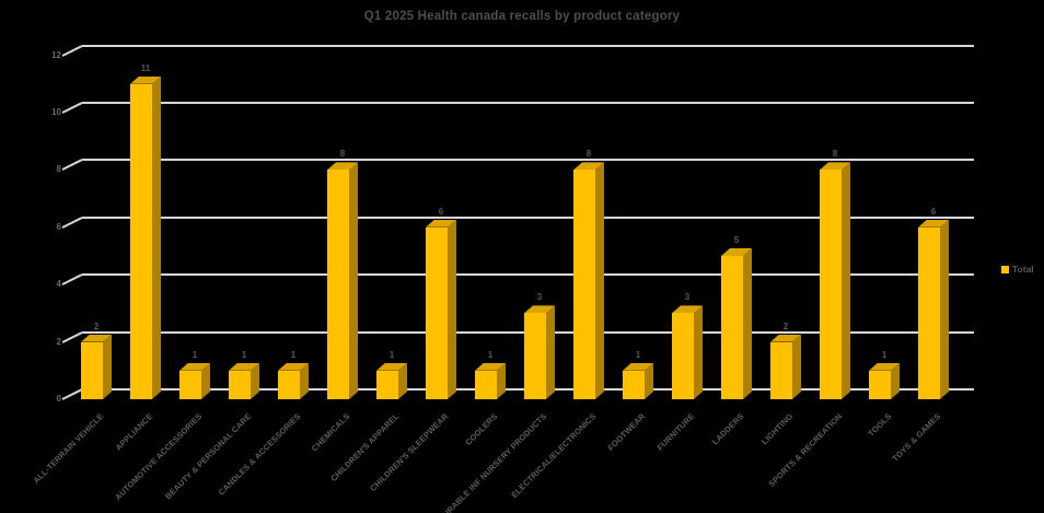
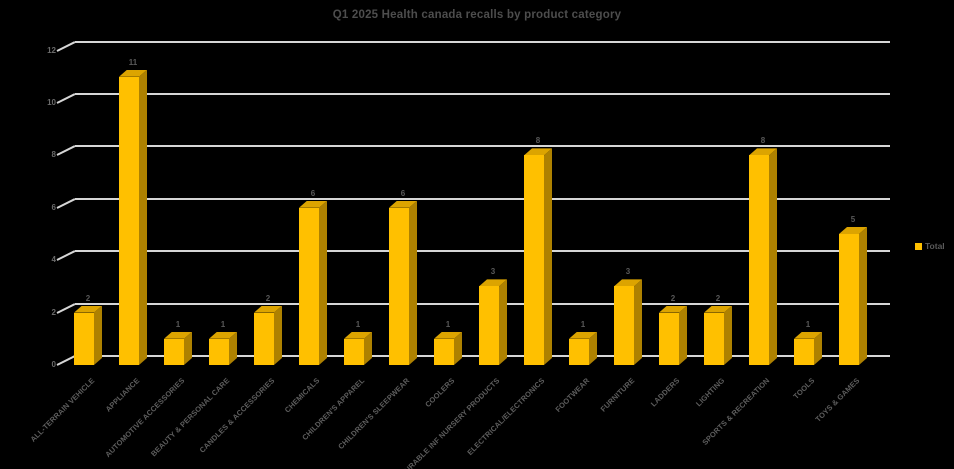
CANDLES & ACCESSORIES: 1 -> 2
CHEMICALS: 8 -> 6
LADDERS: 5 -> 2
TOYS & GAMES: 6 -> 5
